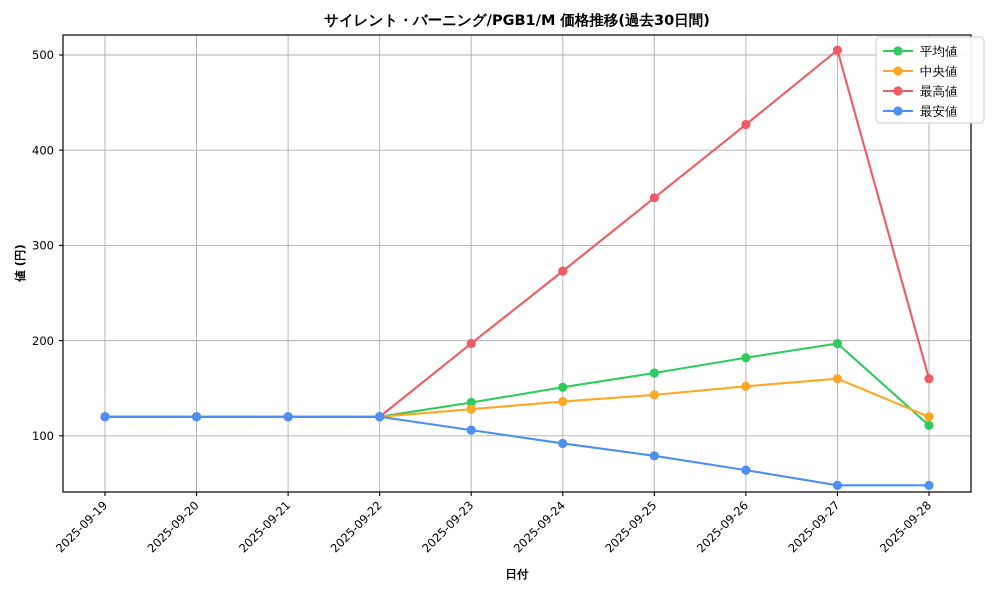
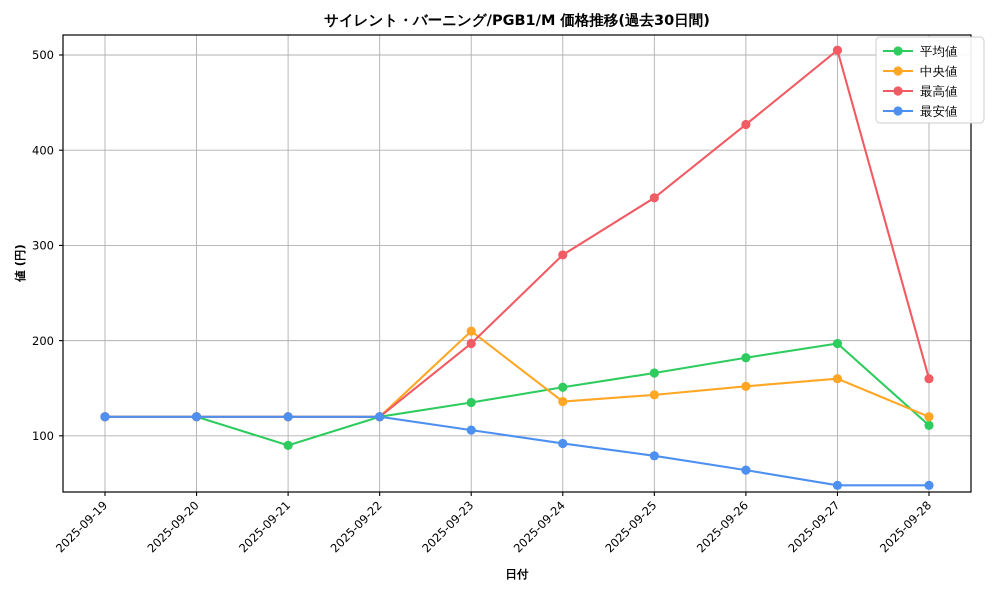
平均値/2025-09-21: 120 -> 90
中央値/2025-09-23: 130 -> 210
最高値/2025-09-24: 270 -> 290
